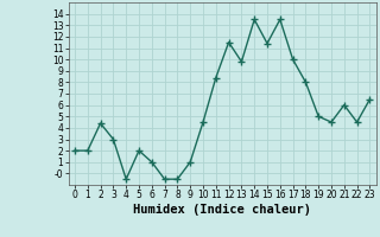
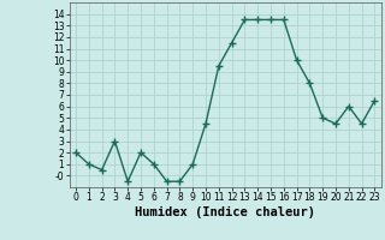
1: 2.0 -> 1.0
2: 4.4 -> 0.5
11: 8.4 -> 9.5
13: 9.8 -> 13.5
15: 11.4 -> 13.5
